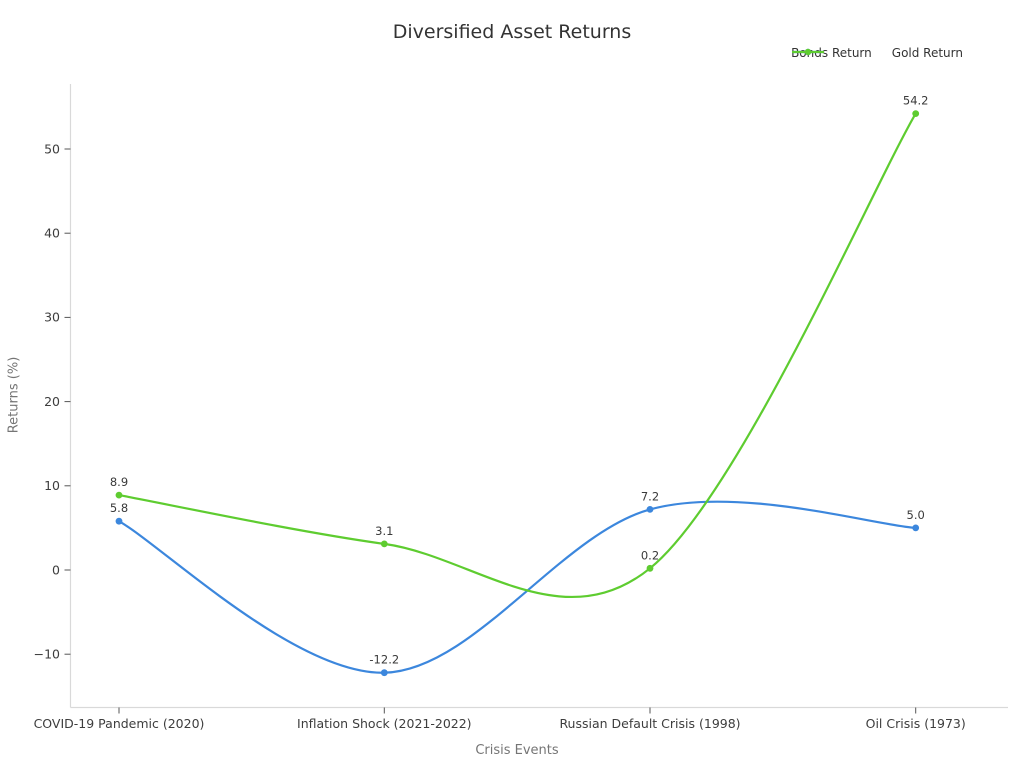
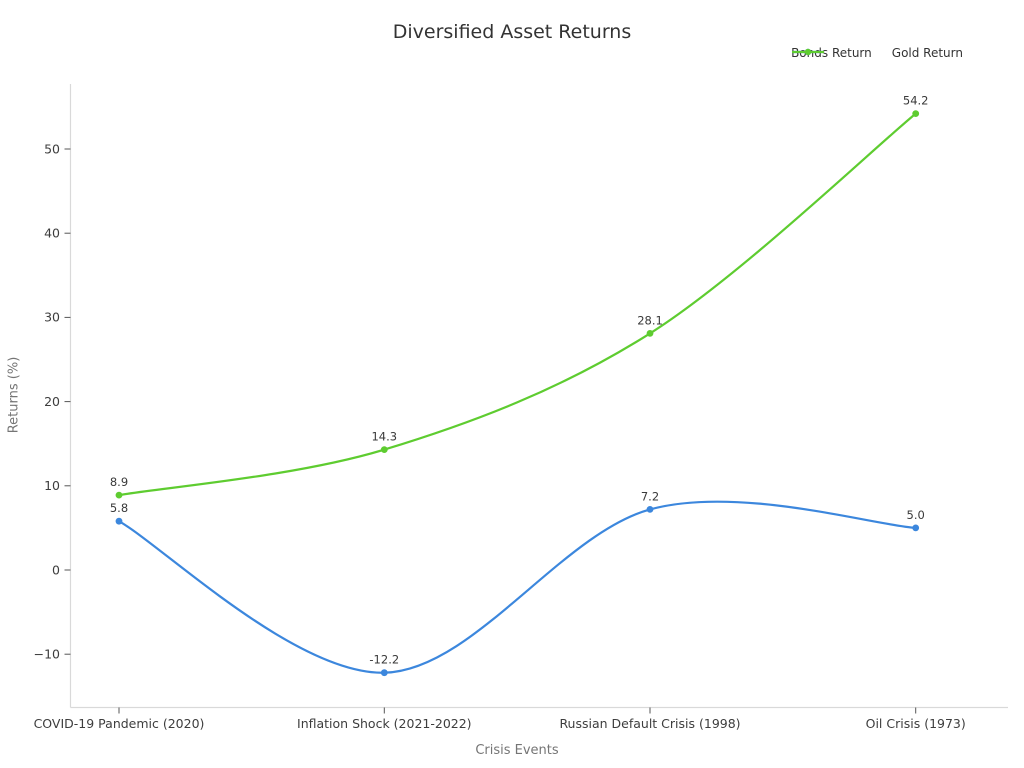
Gold Return/Inflation Shock (2021-2022): 3.1 -> 14.3
Gold Return/Russian Default Crisis (1998): 0.2 -> 28.1
